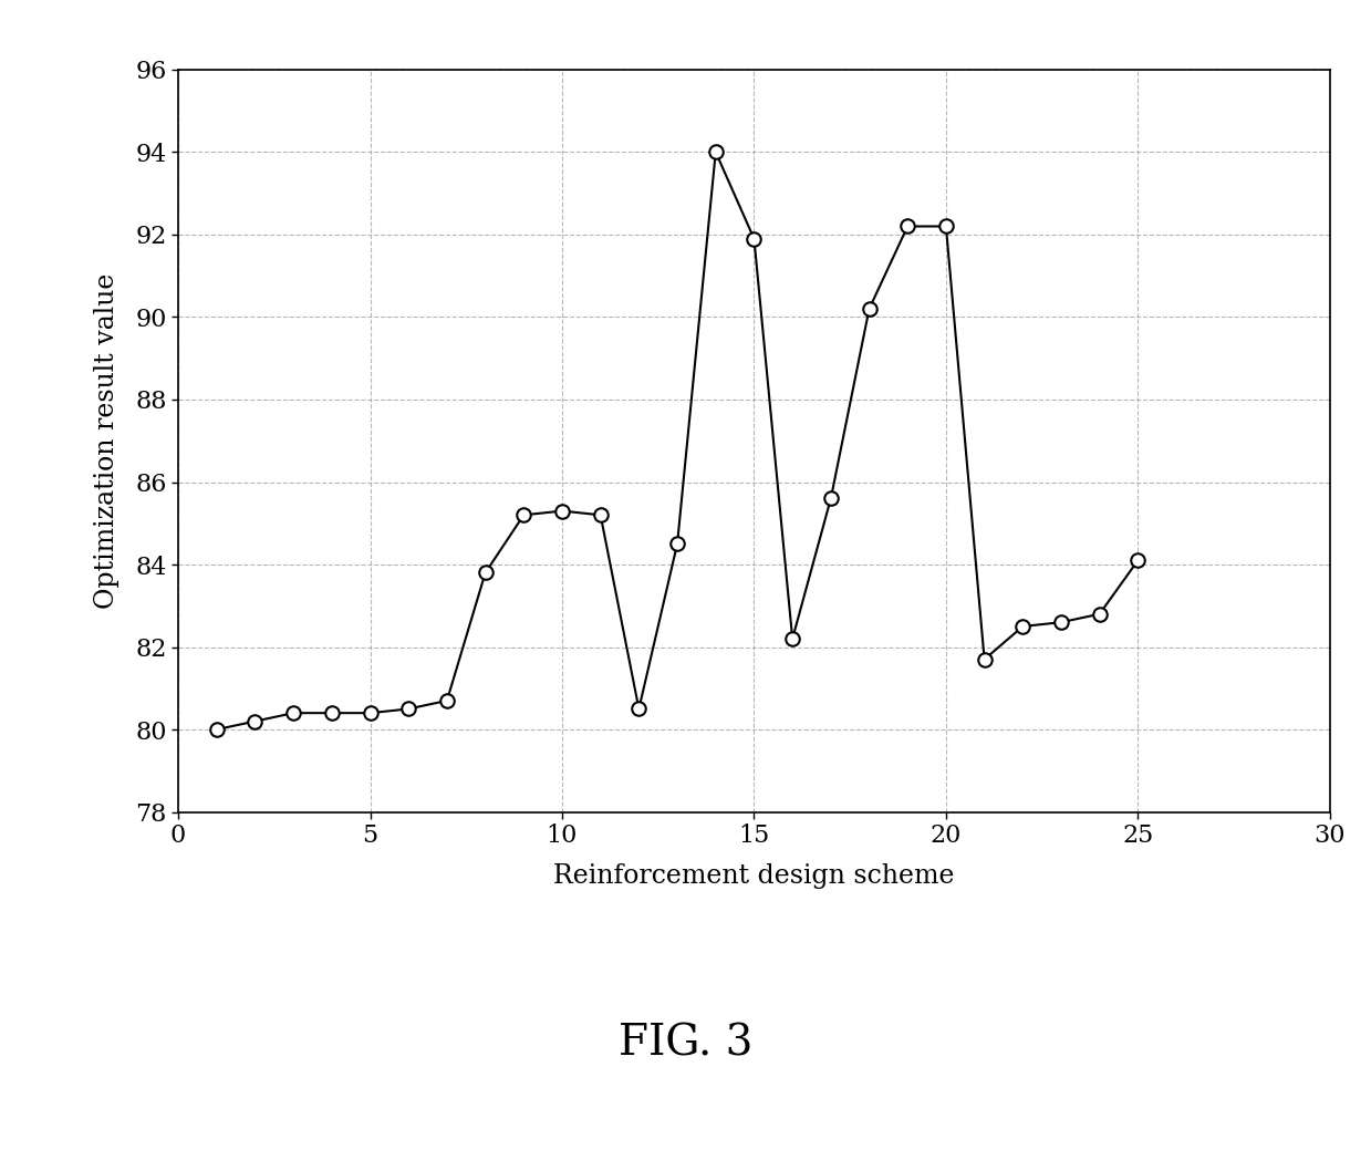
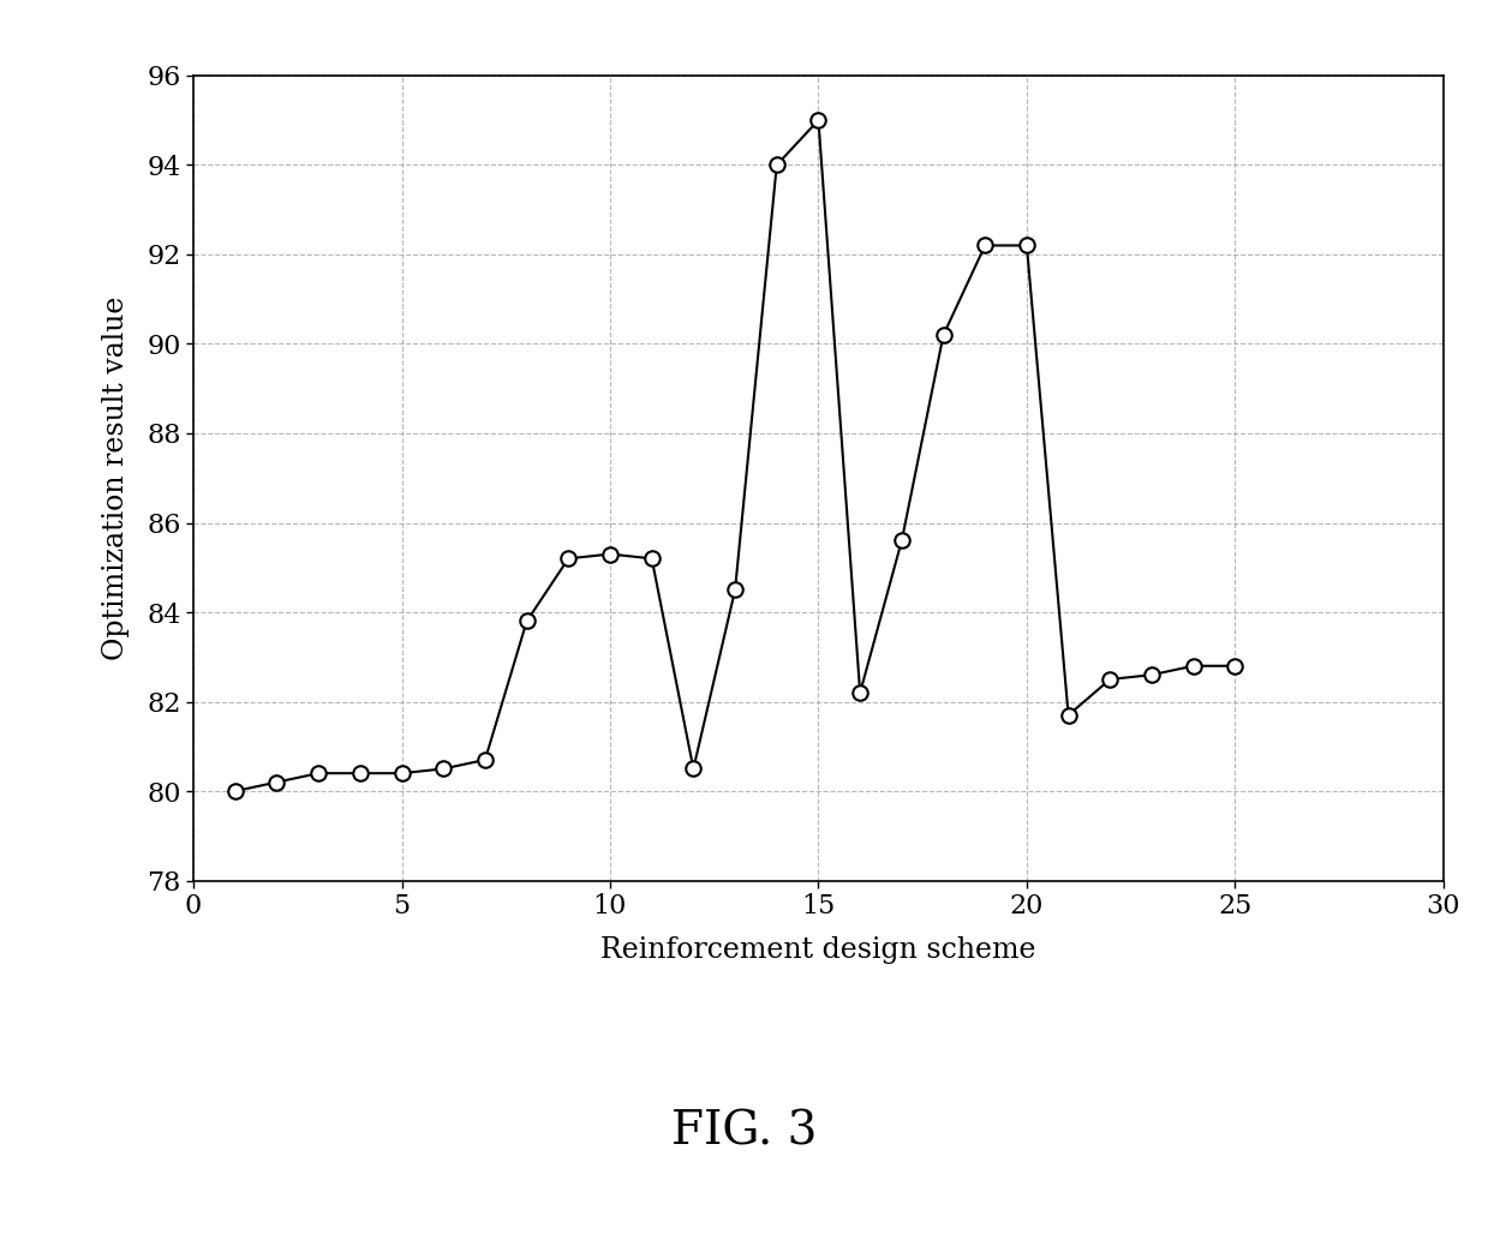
15: 91.9 -> 95.0
25: 84.1 -> 82.8
